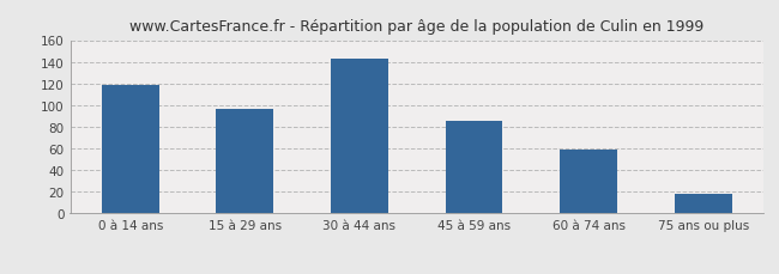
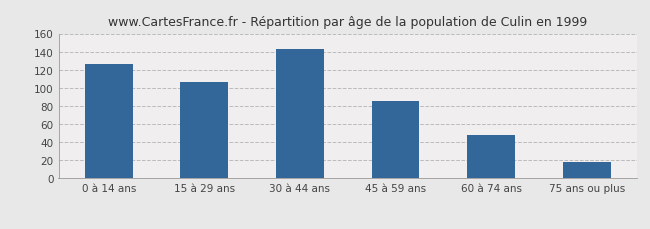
0 à 14 ans: 119 -> 126
15 à 29 ans: 96 -> 106
60 à 74 ans: 59 -> 48
